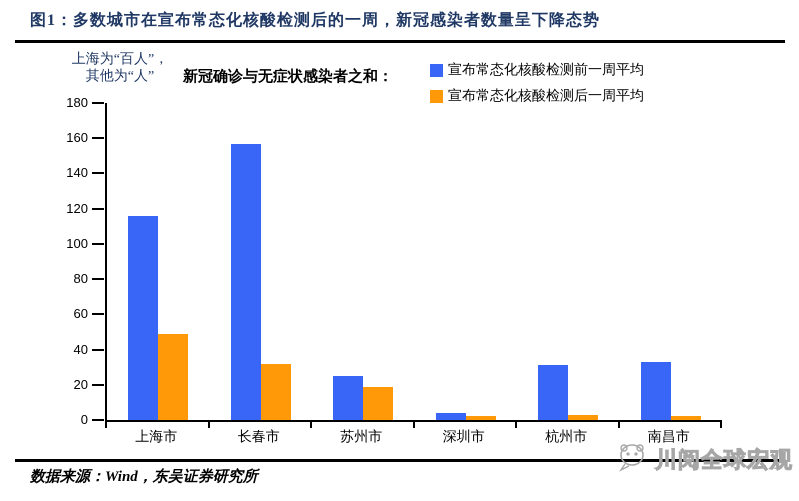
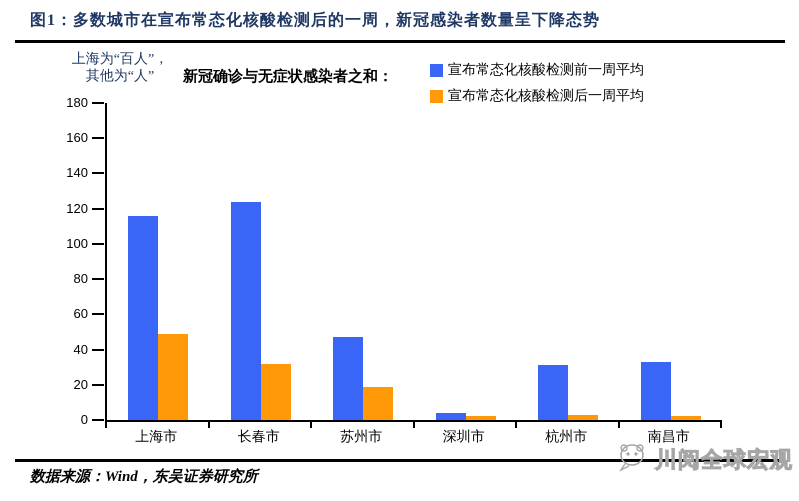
宣布常态化核酸检测前一周平均/长春市: 157 -> 124
宣布常态化核酸检测前一周平均/苏州市: 25 -> 47
